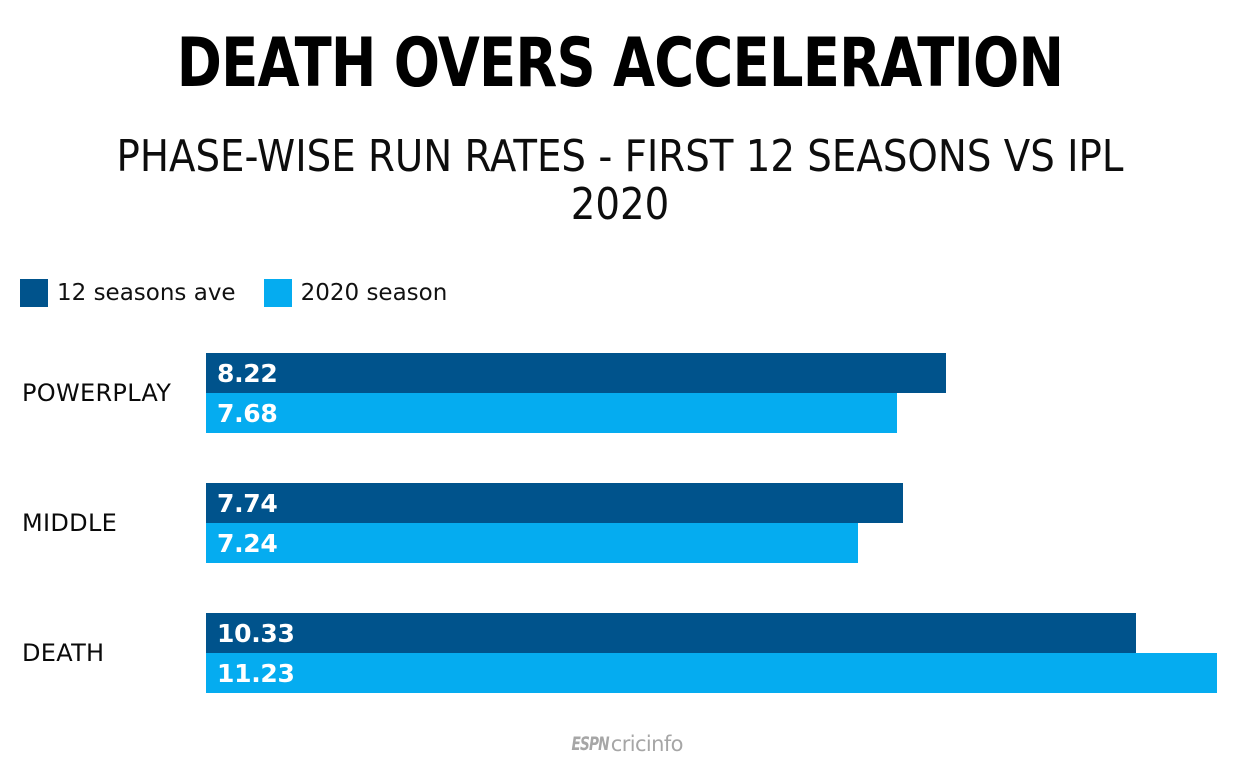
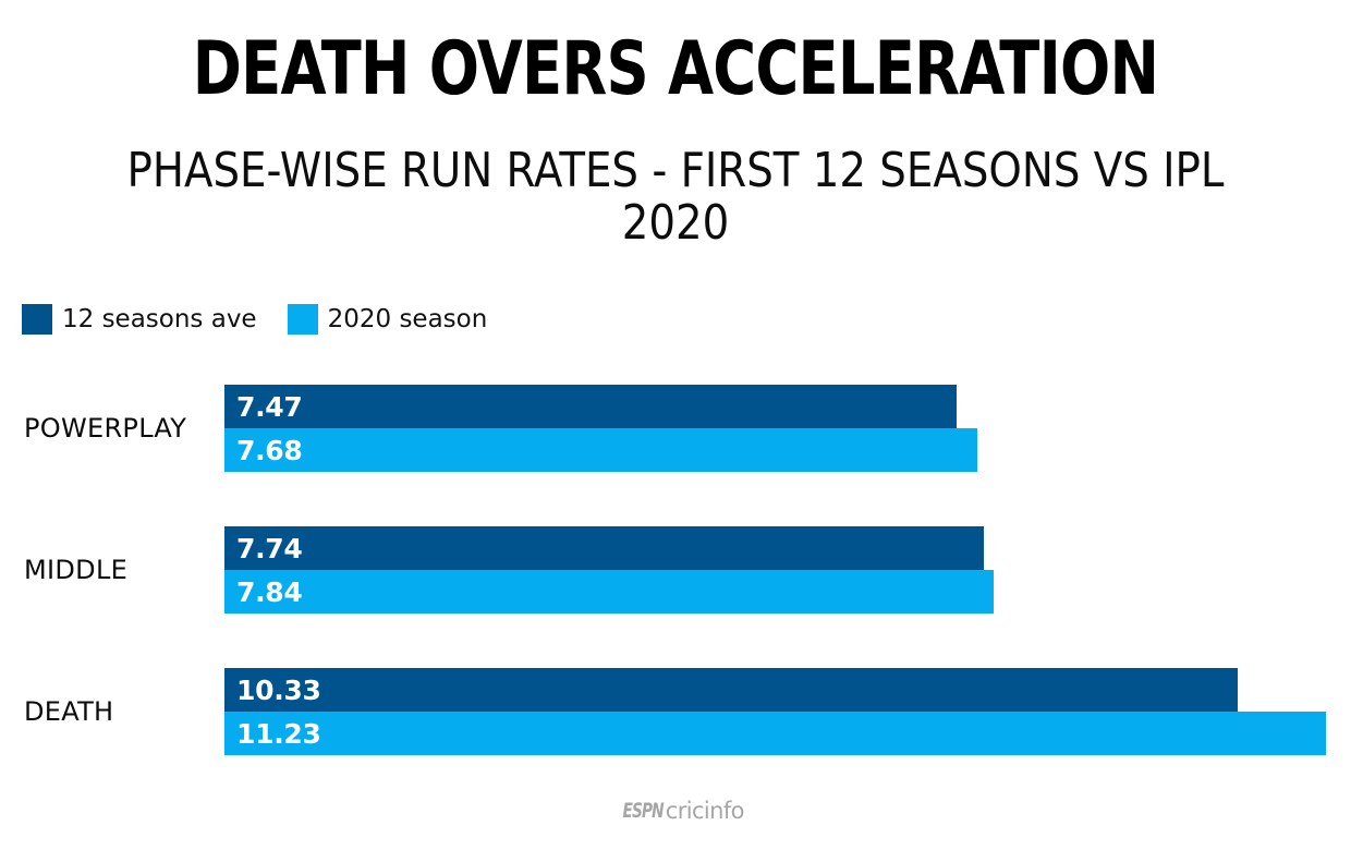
12 seasons ave/POWERPLAY: 8.22 -> 7.47
2020 season/MIDDLE: 7.24 -> 7.84
